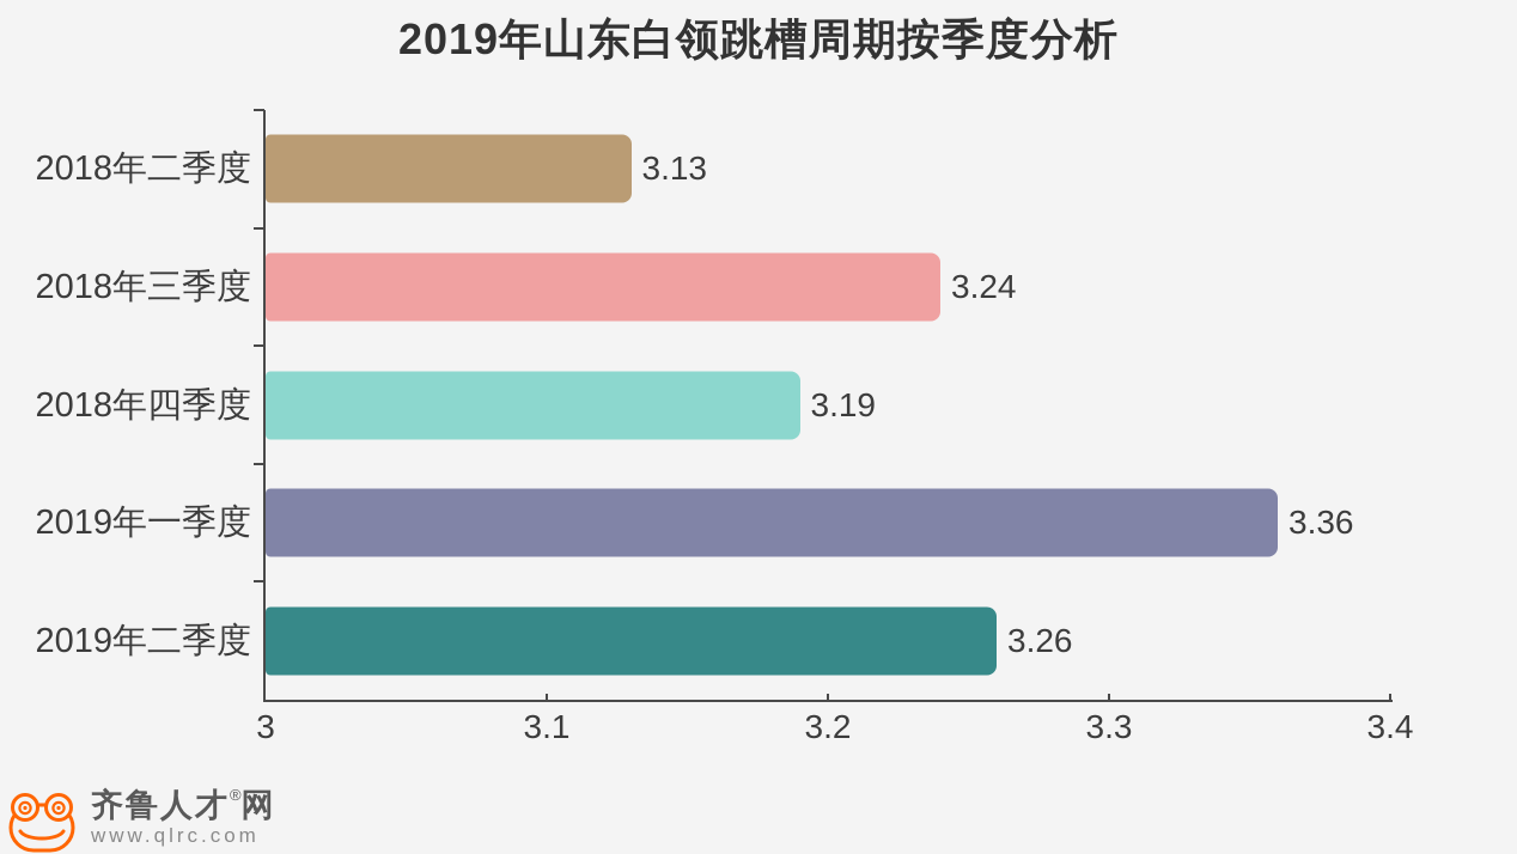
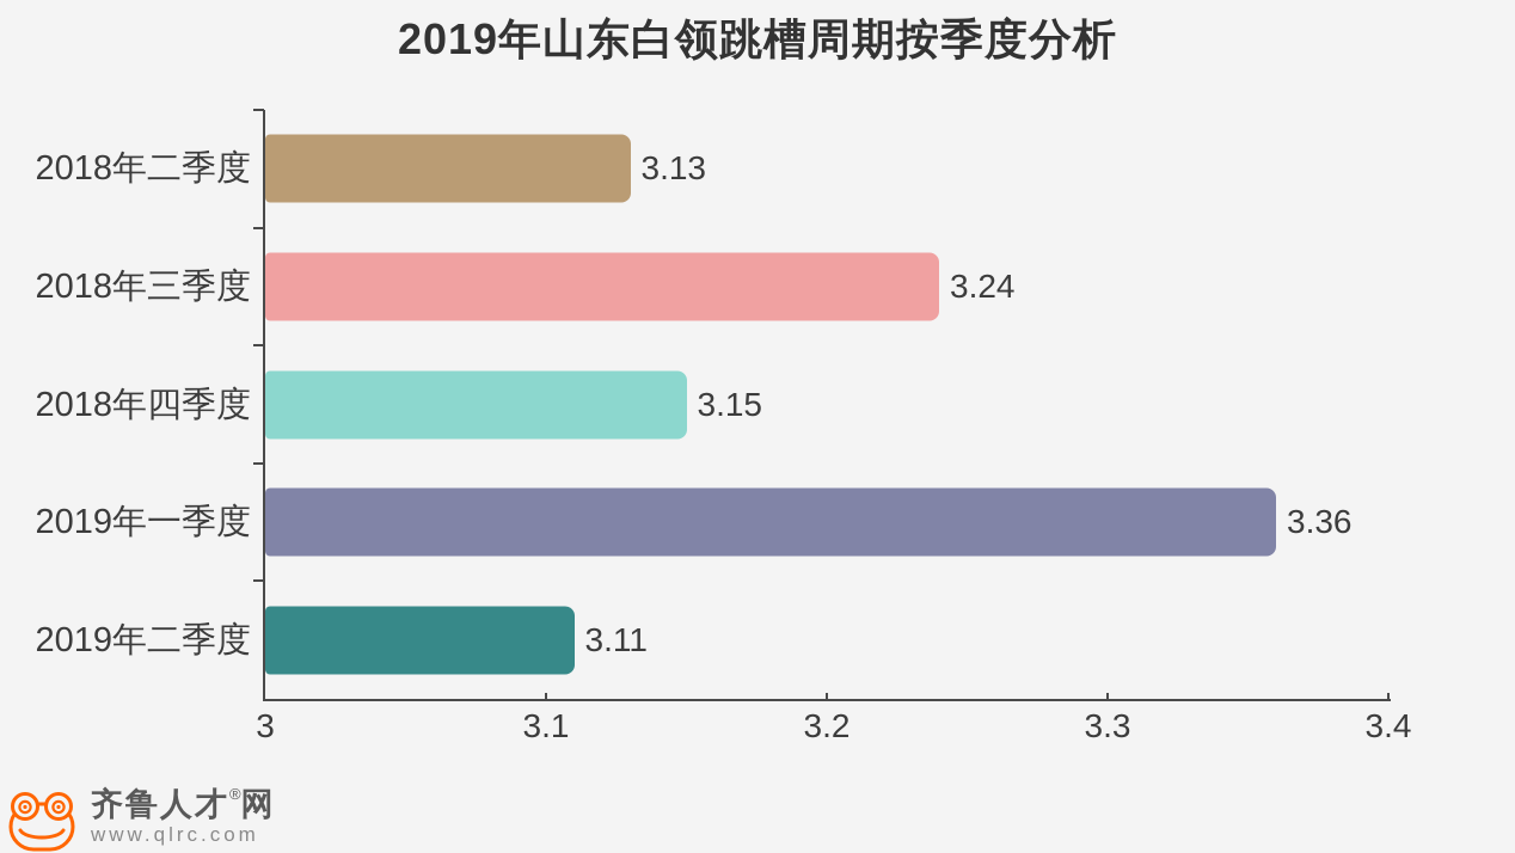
2018年四季度: 3.19 -> 3.15
2019年二季度: 3.26 -> 3.11
